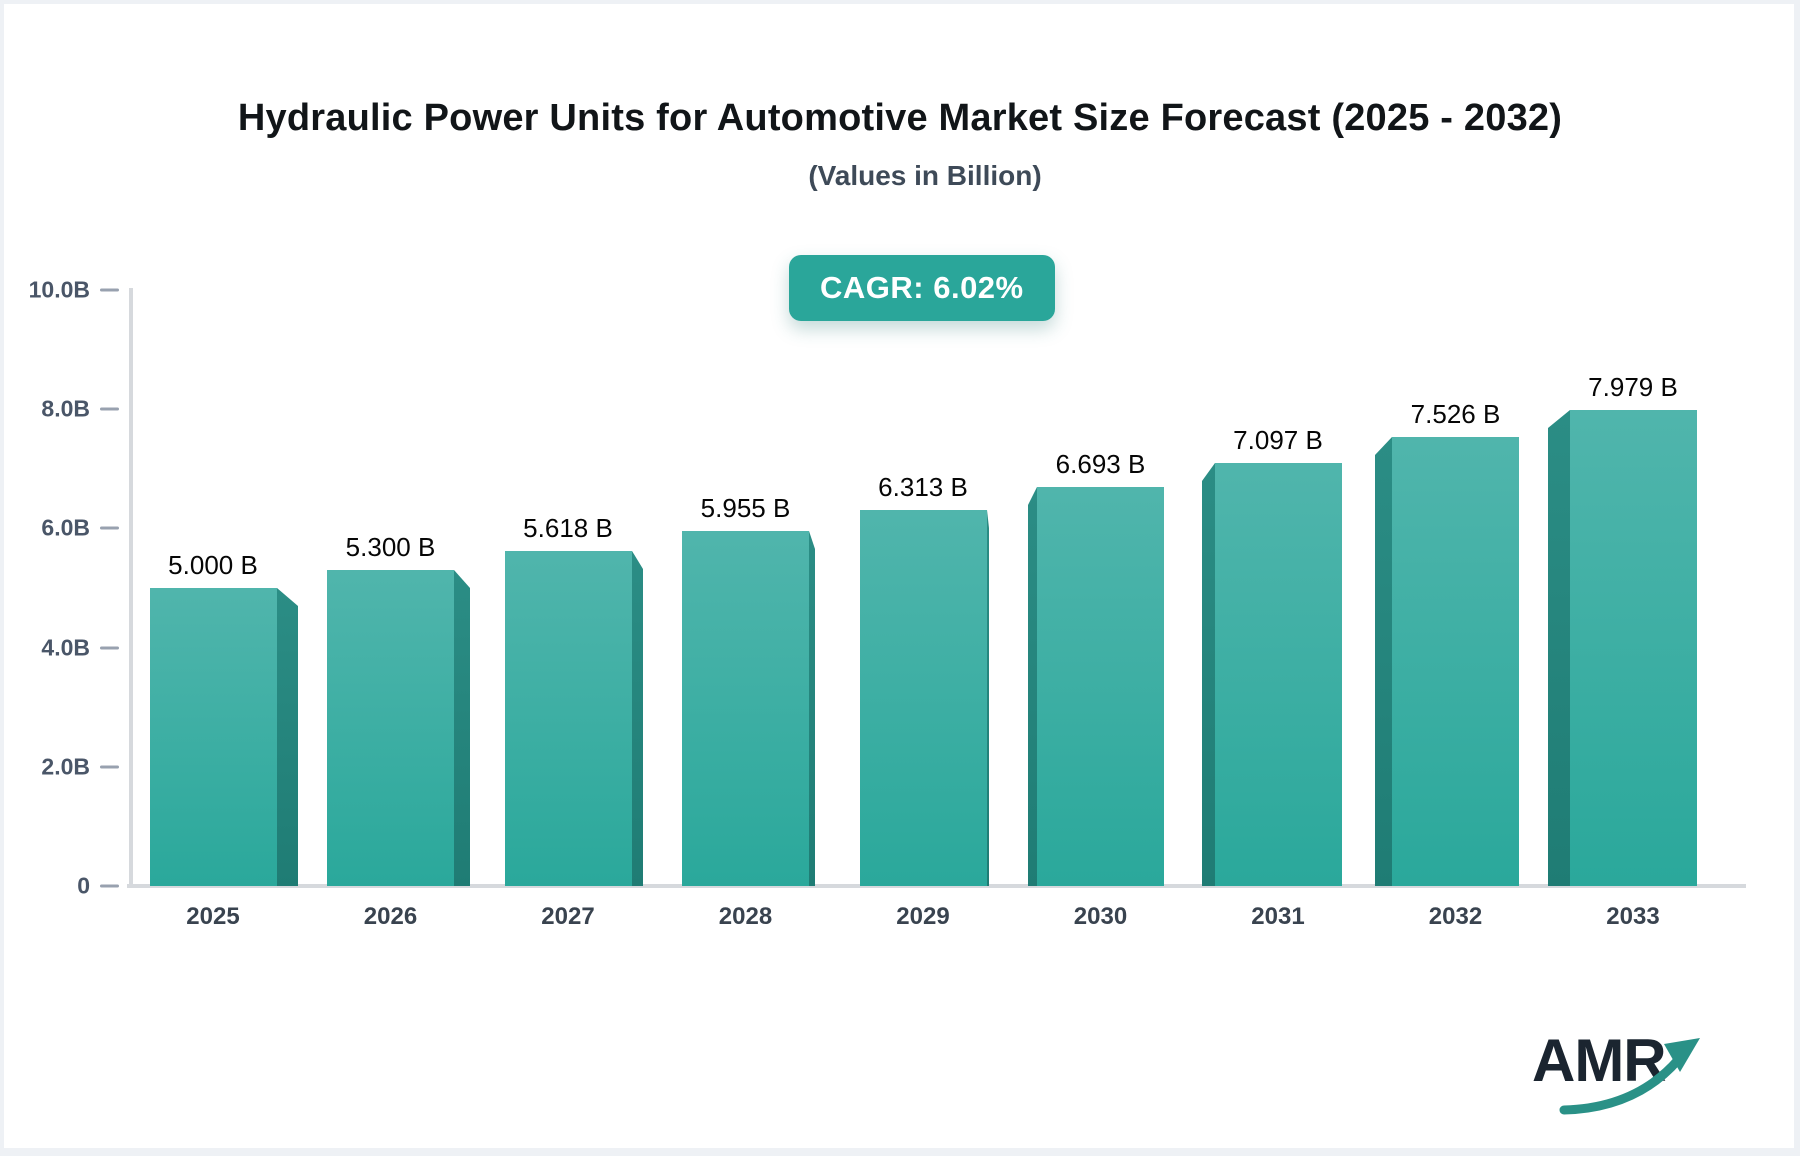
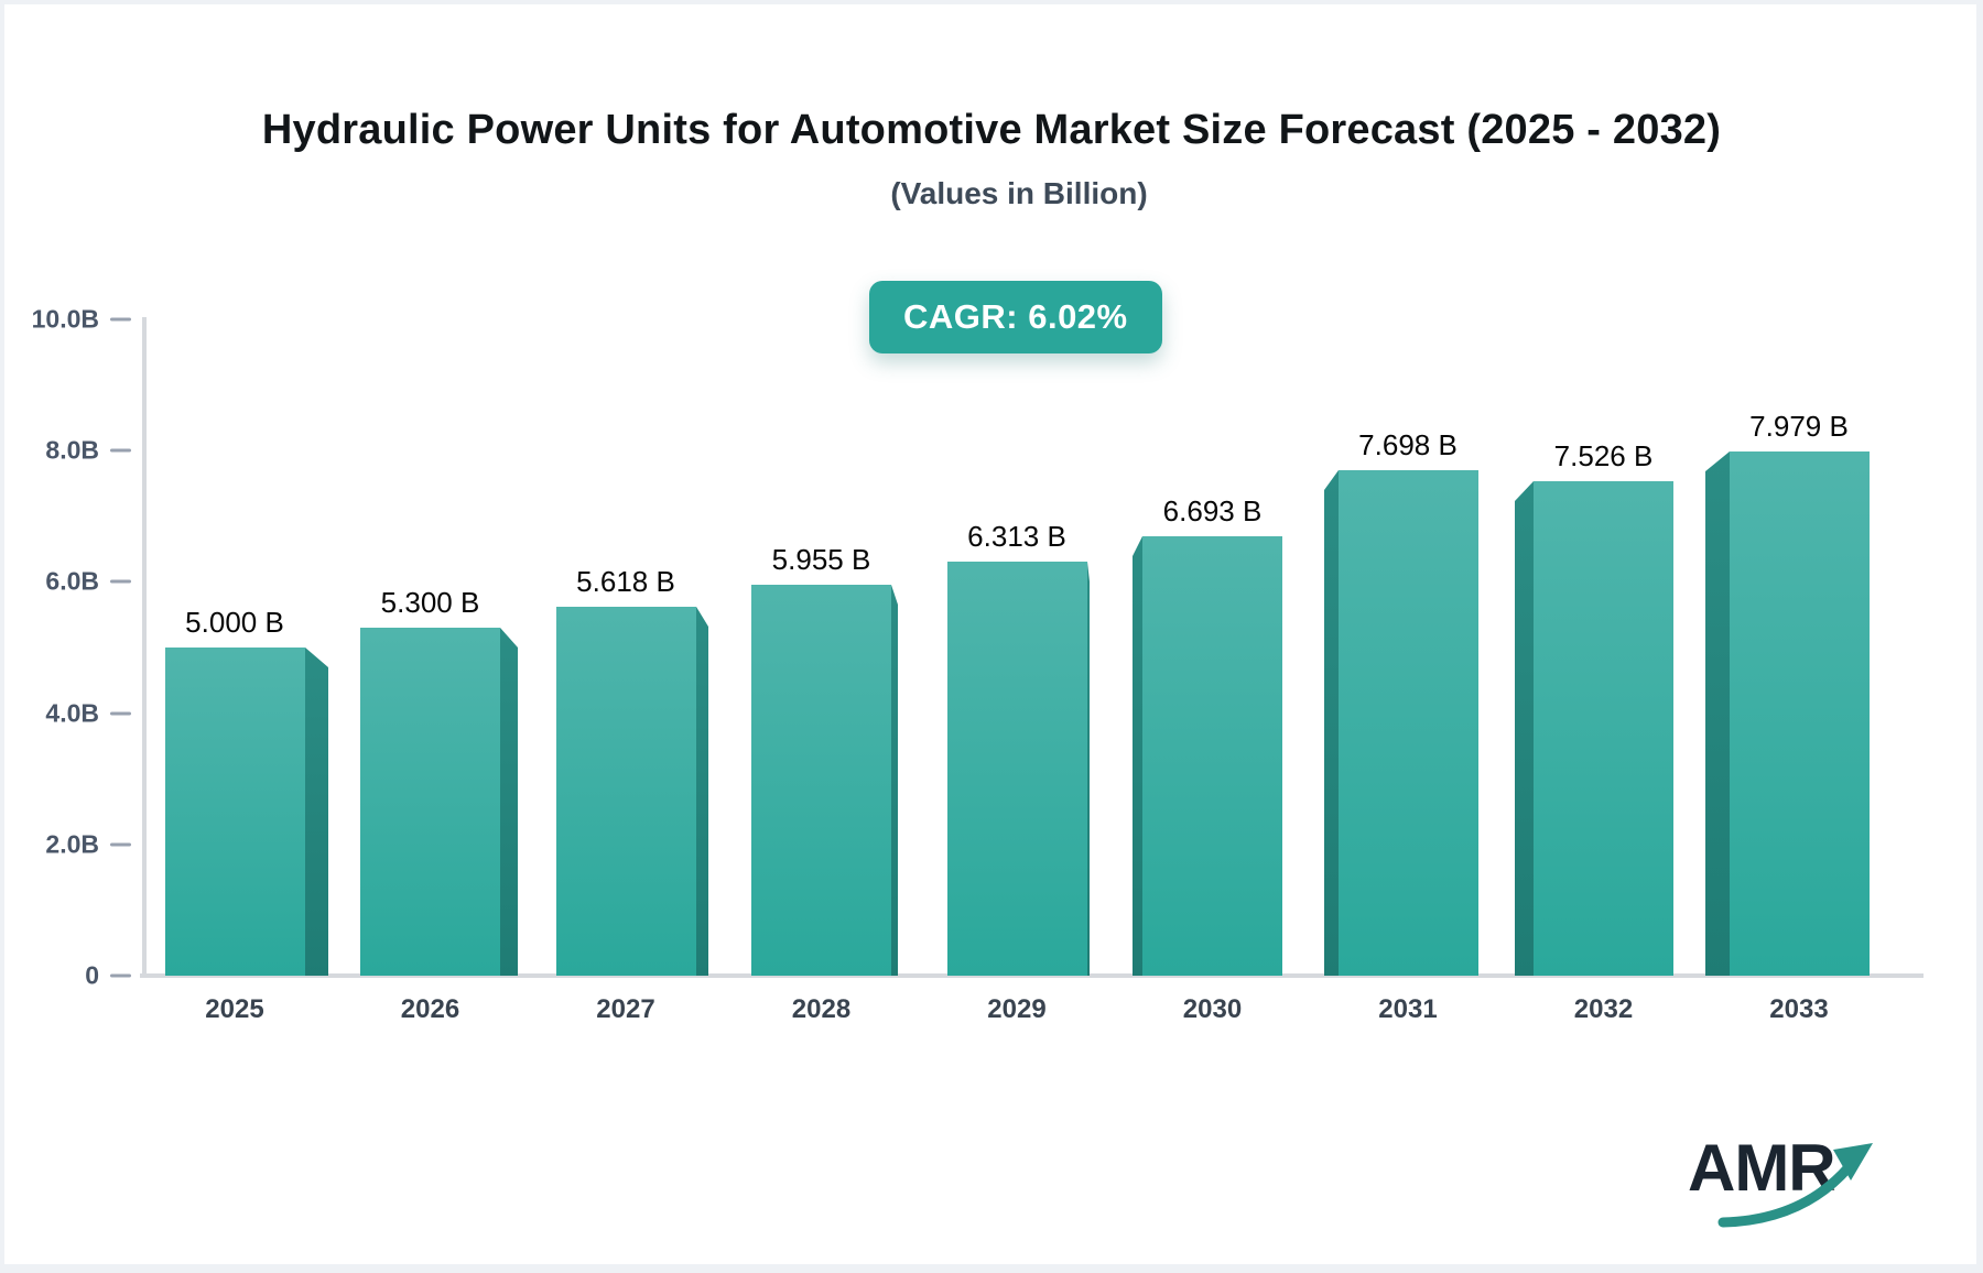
2031: 7.097 -> 7.698
